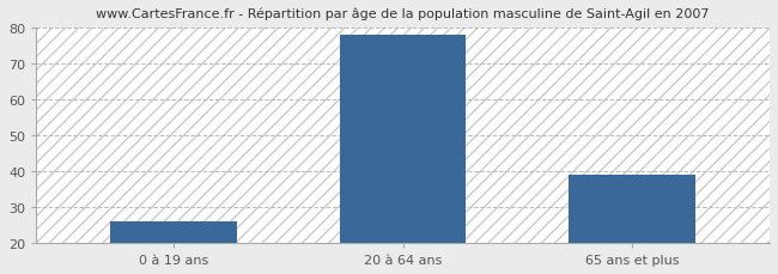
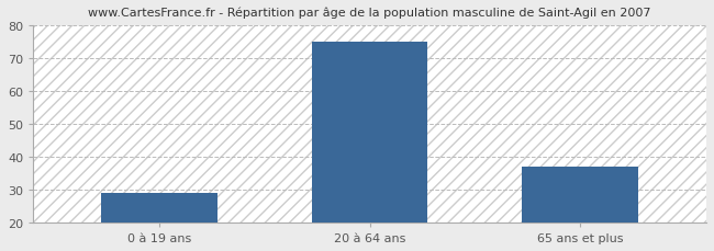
0 à 19 ans: 26 -> 29
20 à 64 ans: 78 -> 75
65 ans et plus: 39 -> 37
